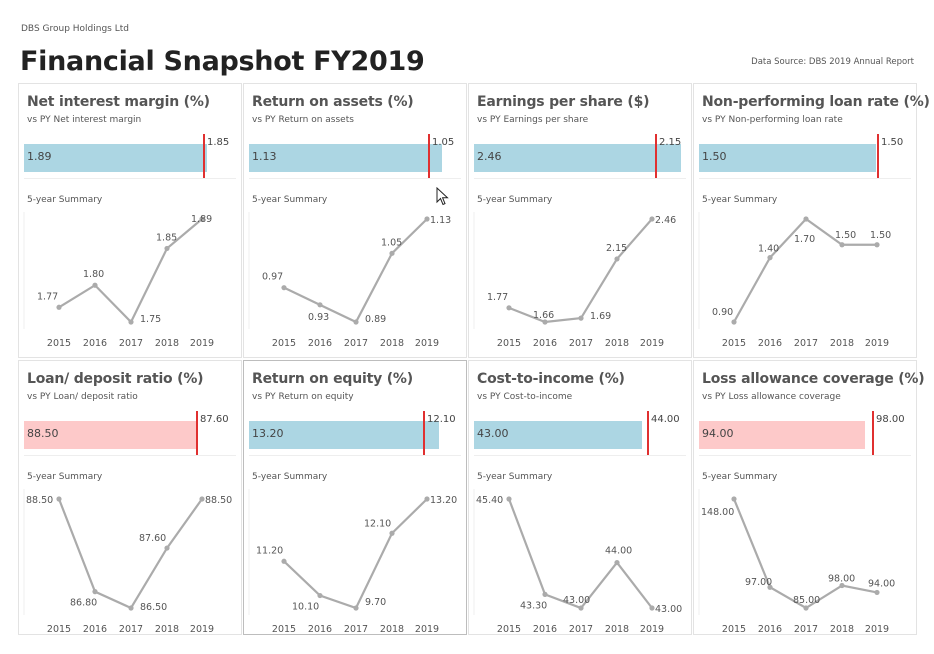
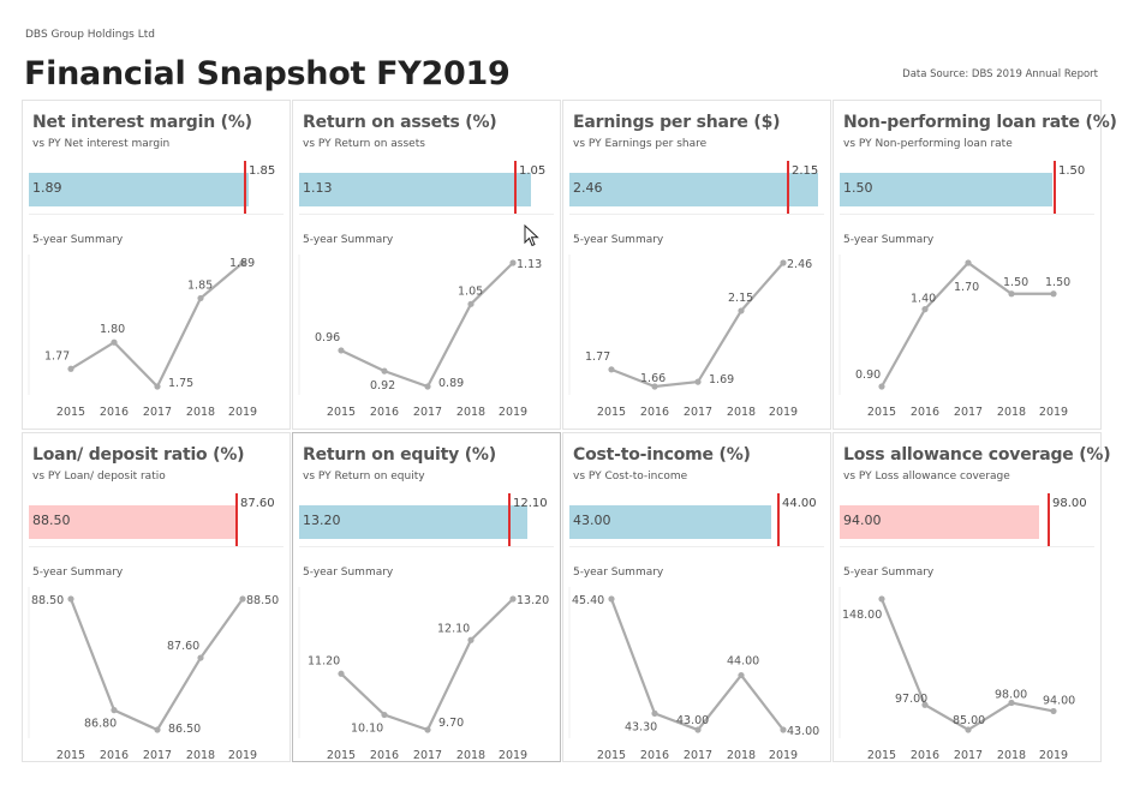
Return on assets (%)/2015: 0.97 -> 0.96
Return on assets (%)/2016: 0.93 -> 0.92
